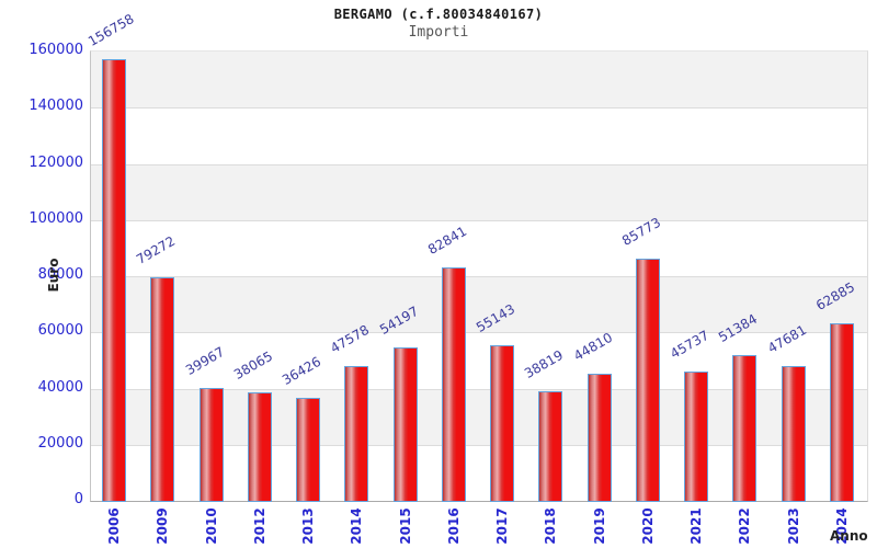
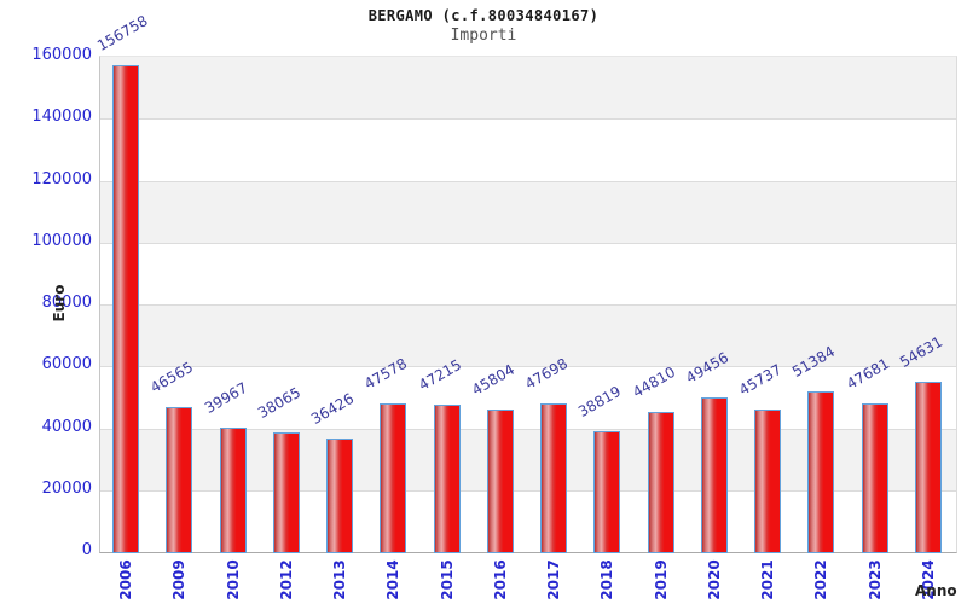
2009: 79272 -> 46565
2015: 54197 -> 47215
2016: 82841 -> 45804
2017: 55143 -> 47698
2020: 85773 -> 49456
2024: 62885 -> 54631
